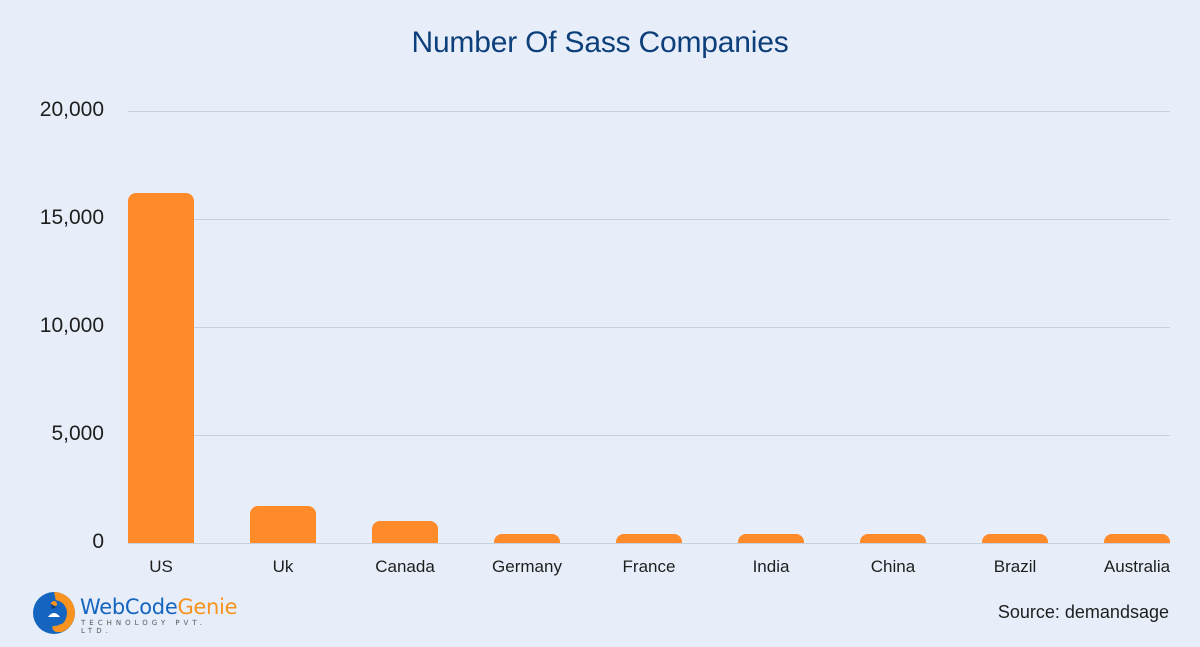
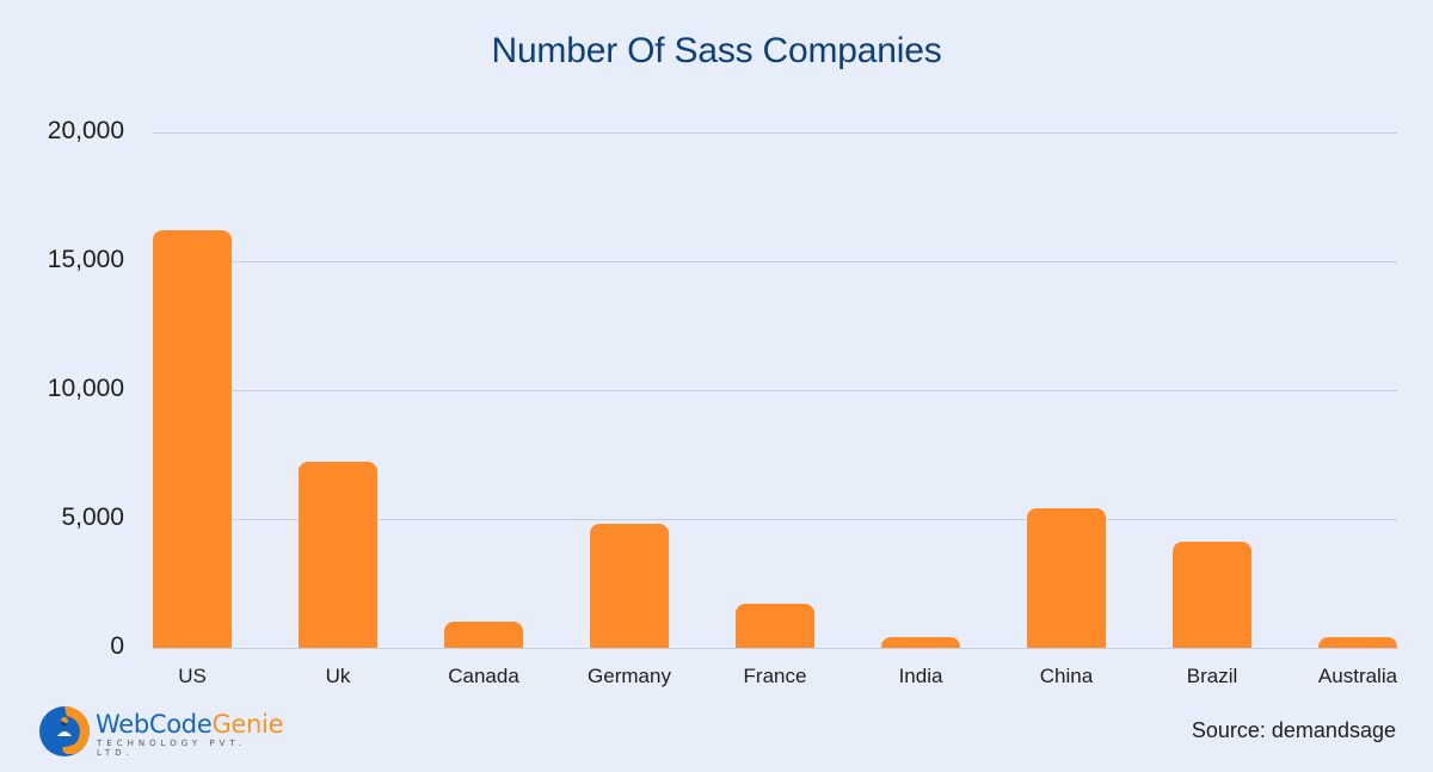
Uk: 1700 -> 7200
Germany: 400 -> 4800
France: 400 -> 1700
China: 400 -> 5400
Brazil: 400 -> 4100
